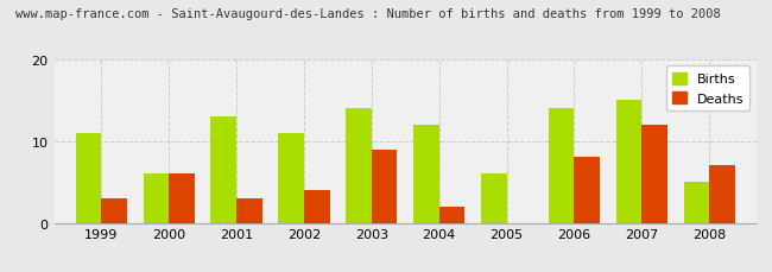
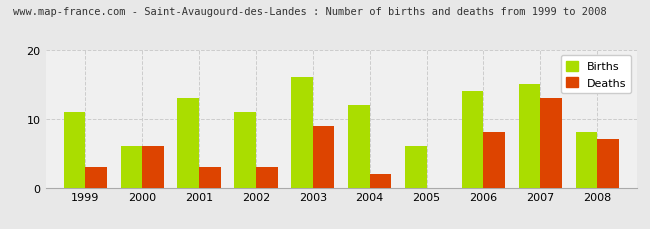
Deaths/2002: 4 -> 3
Births/2003: 14 -> 16
Deaths/2007: 12 -> 13
Births/2008: 5 -> 8
